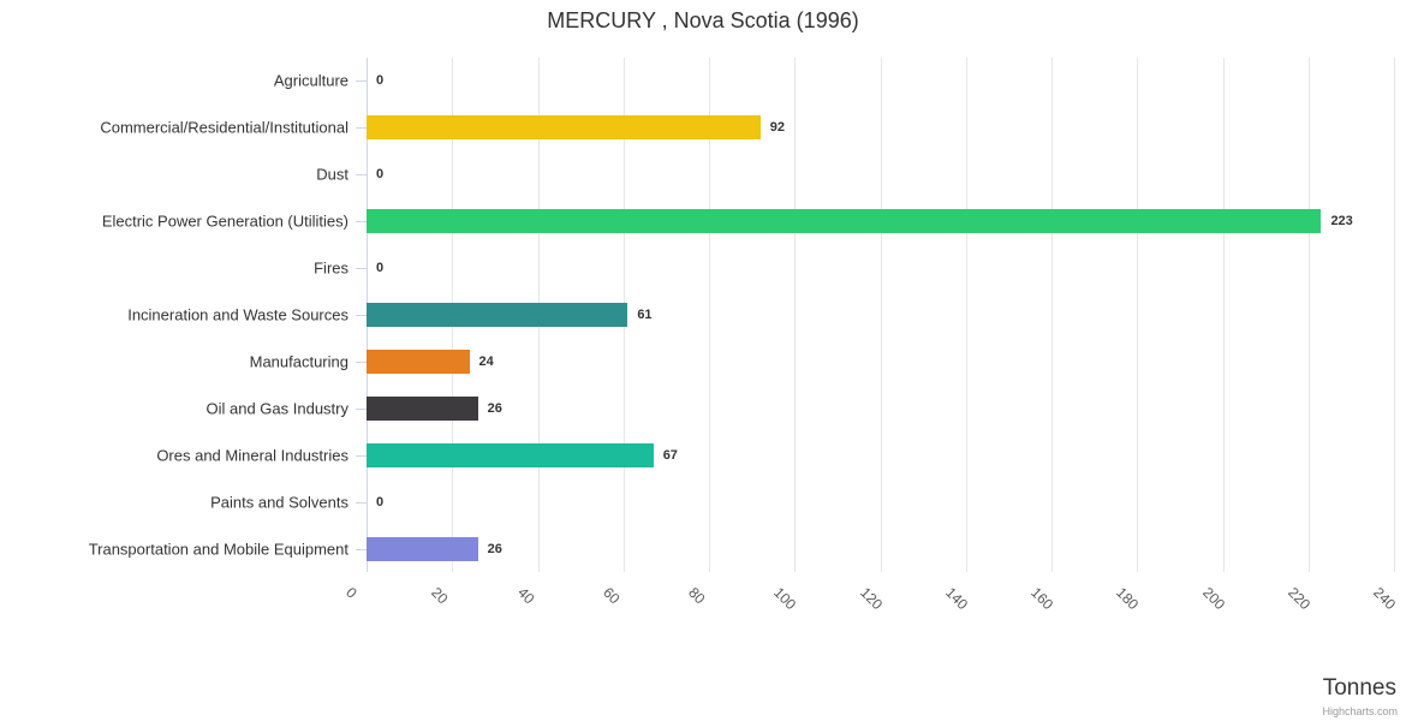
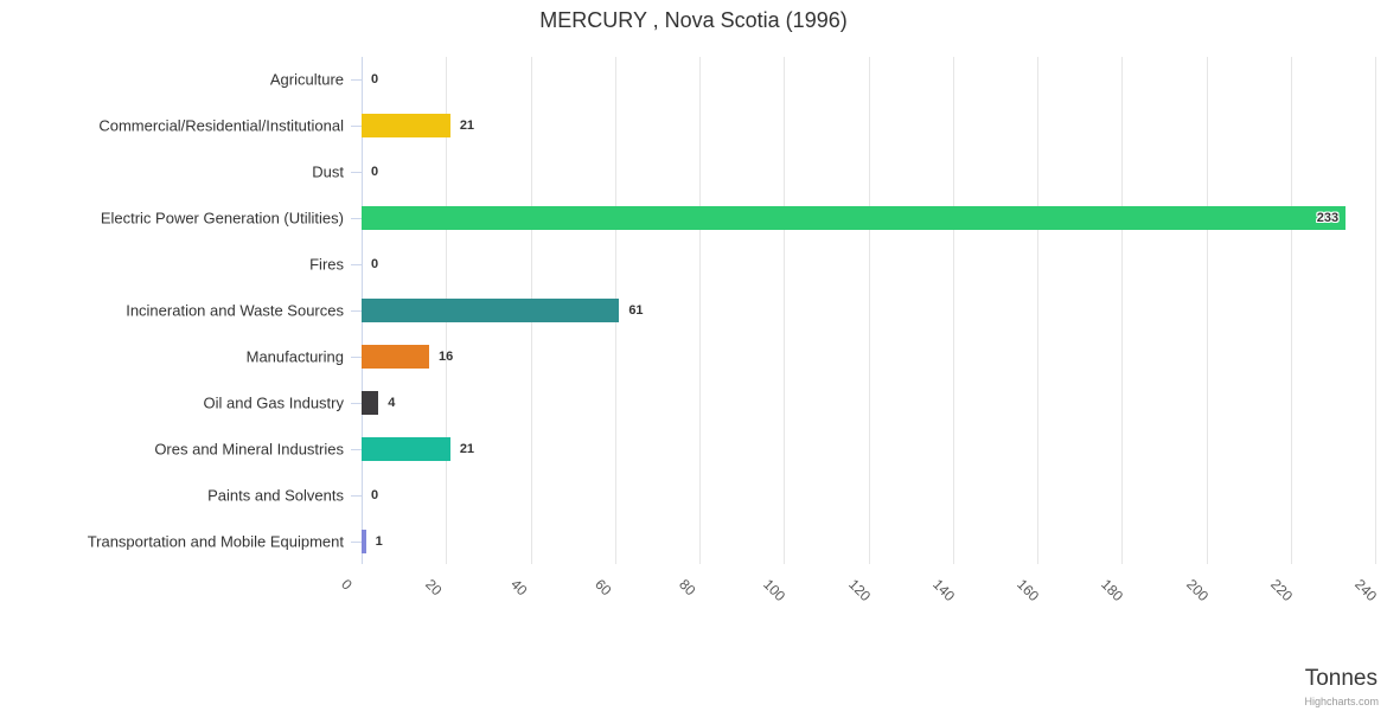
Commercial/Residential/Institutional: 92 -> 21
Electric Power Generation (Utilities): 223 -> 233
Manufacturing: 24 -> 16
Oil and Gas Industry: 26 -> 4
Ores and Mineral Industries: 67 -> 21
Transportation and Mobile Equipment: 26 -> 1
